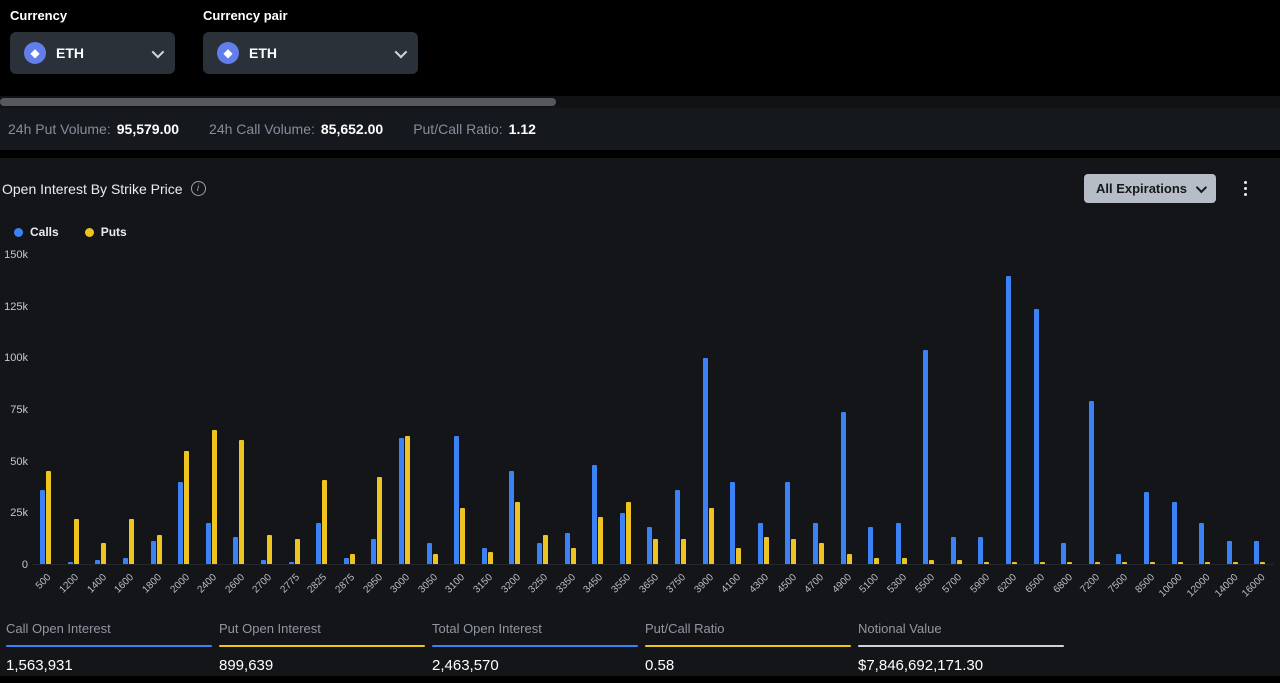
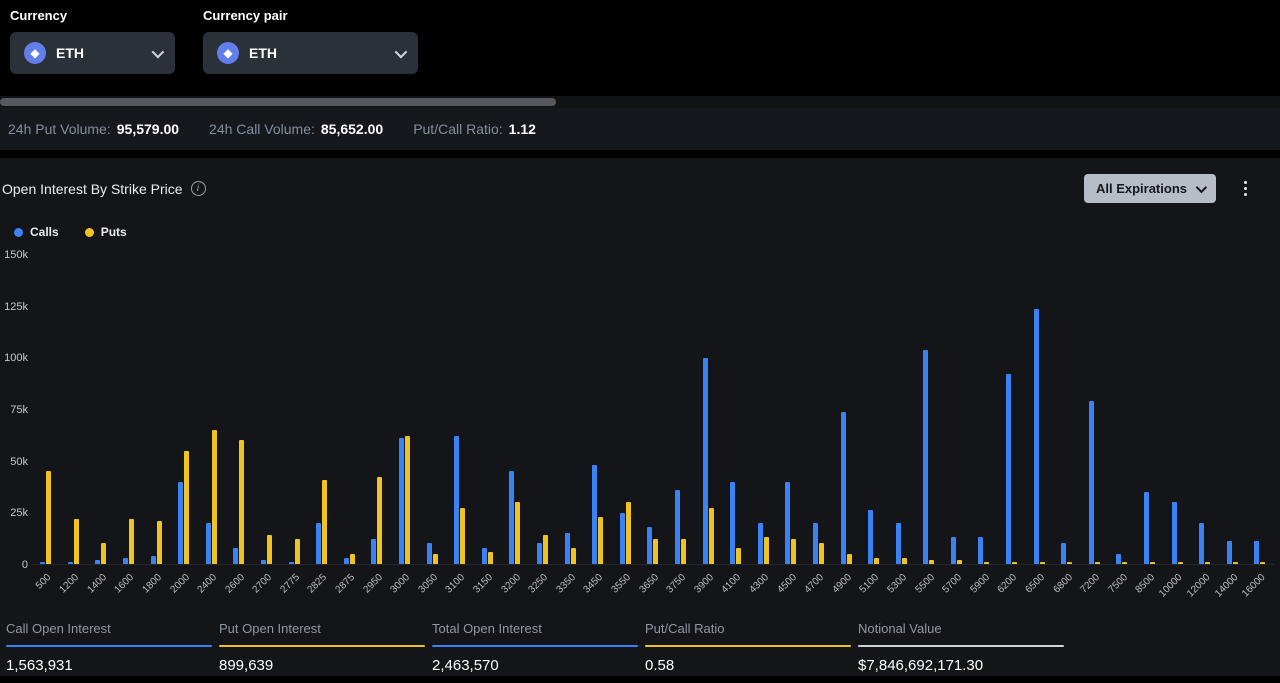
Calls/500: 36k -> 1k
Calls/1800: 11k -> 4k
Puts/1800: 14k -> 21k
Calls/2600: 13k -> 8k
Calls/5100: 18k -> 26k
Calls/6200: 140k -> 92k
